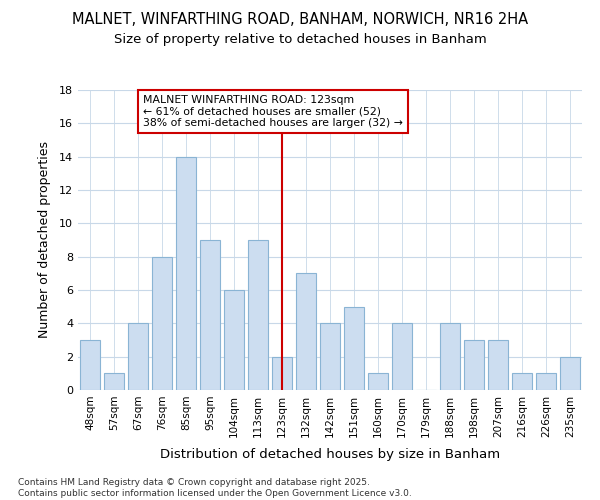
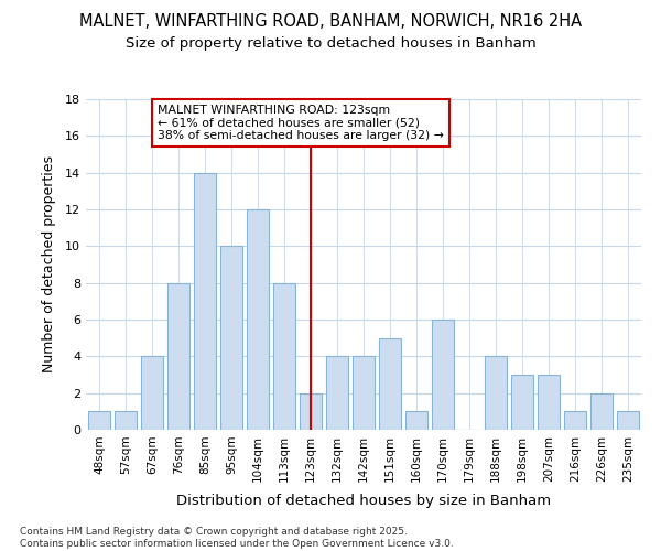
48sqm: 3 -> 1
95sqm: 9 -> 10
104sqm: 6 -> 12
113sqm: 9 -> 8
132sqm: 7 -> 4
170sqm: 4 -> 6
226sqm: 1 -> 2
235sqm: 2 -> 1
